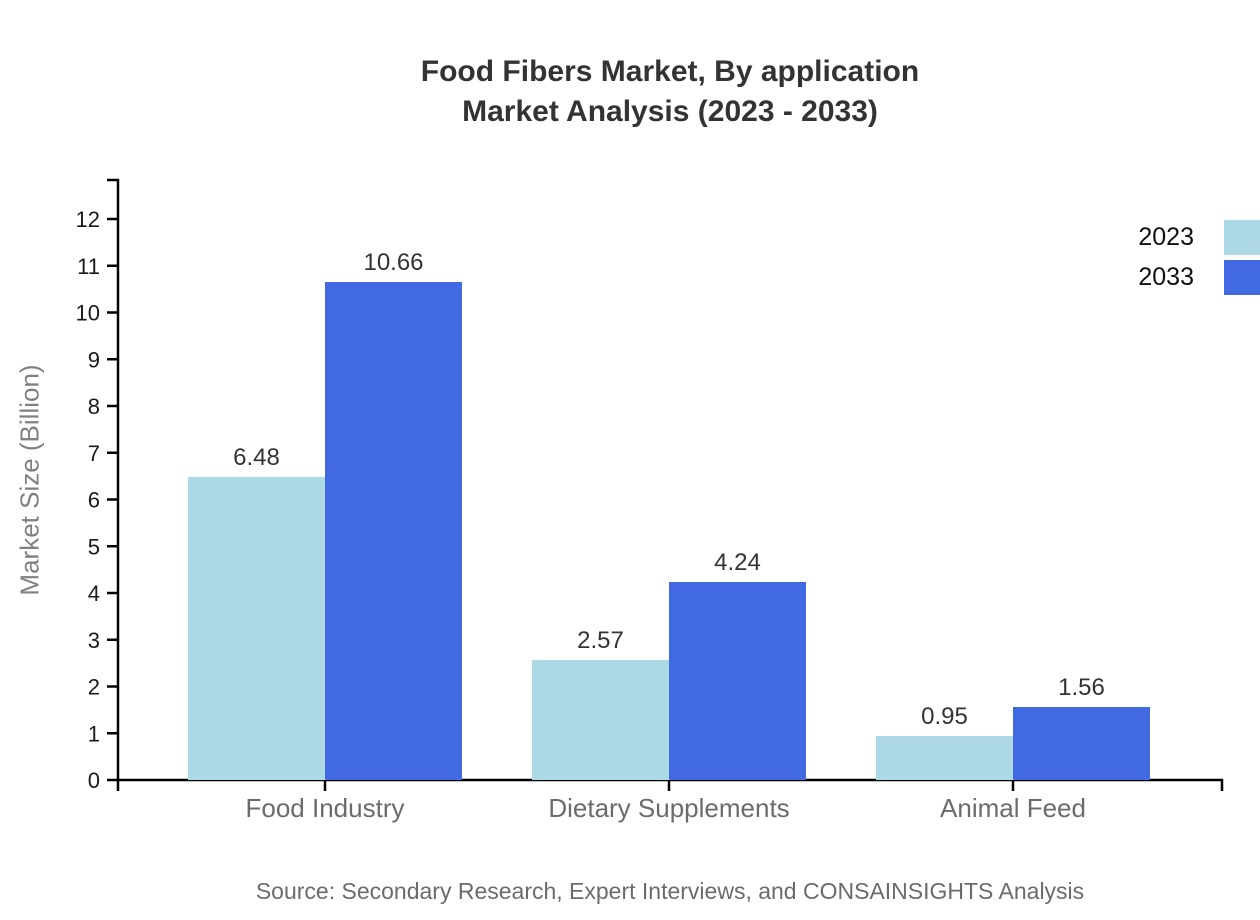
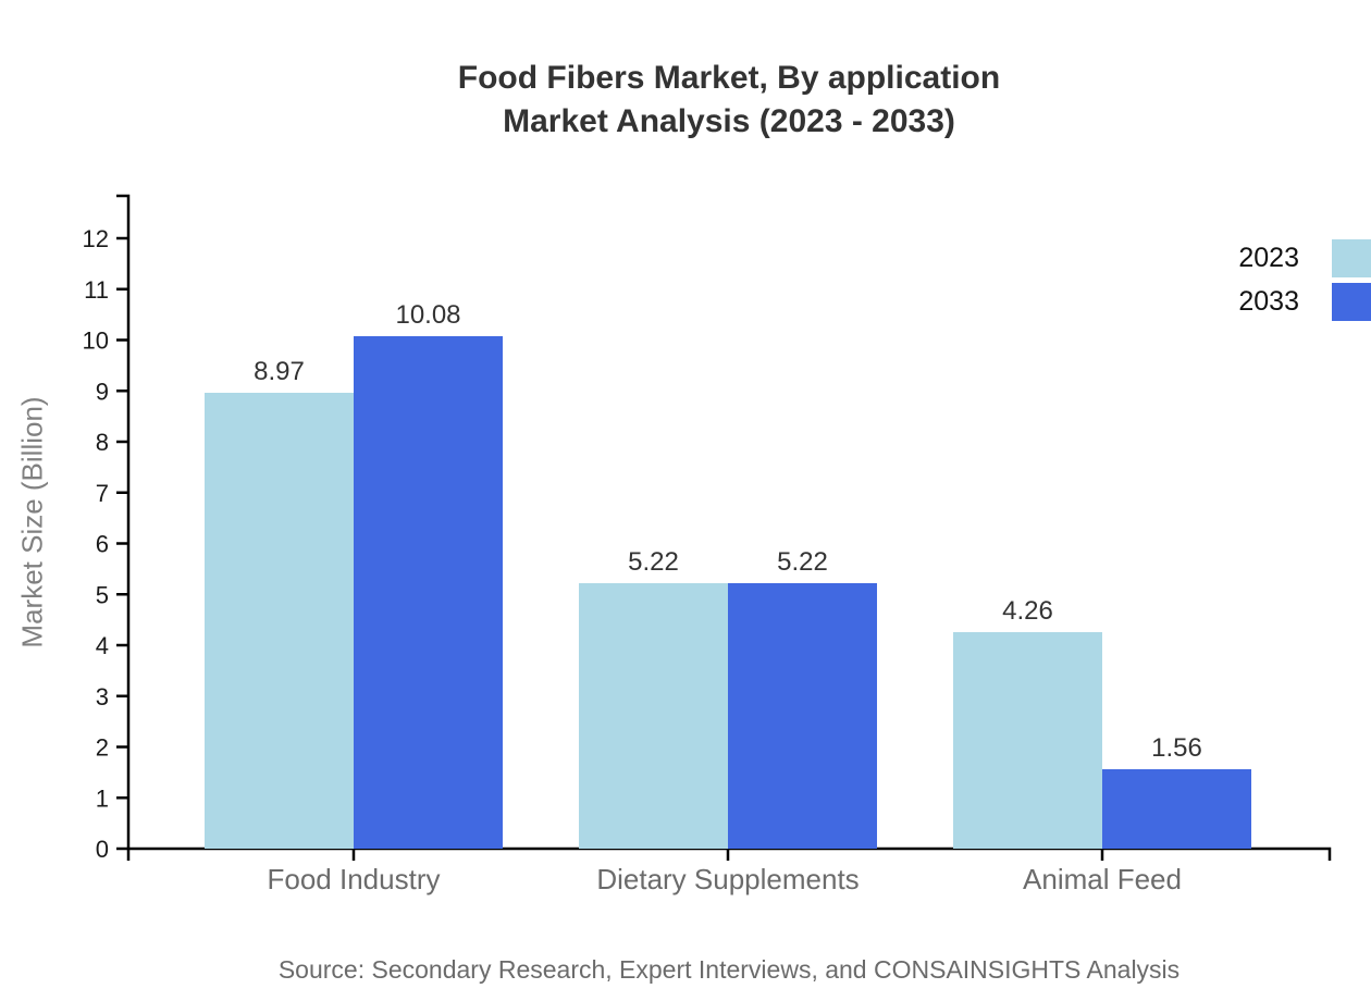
2023/Food Industry: 6.48 -> 8.97
2033/Food Industry: 10.66 -> 10.08
2023/Dietary Supplements: 2.57 -> 5.22
2033/Dietary Supplements: 4.24 -> 5.22
2023/Animal Feed: 0.95 -> 4.26
